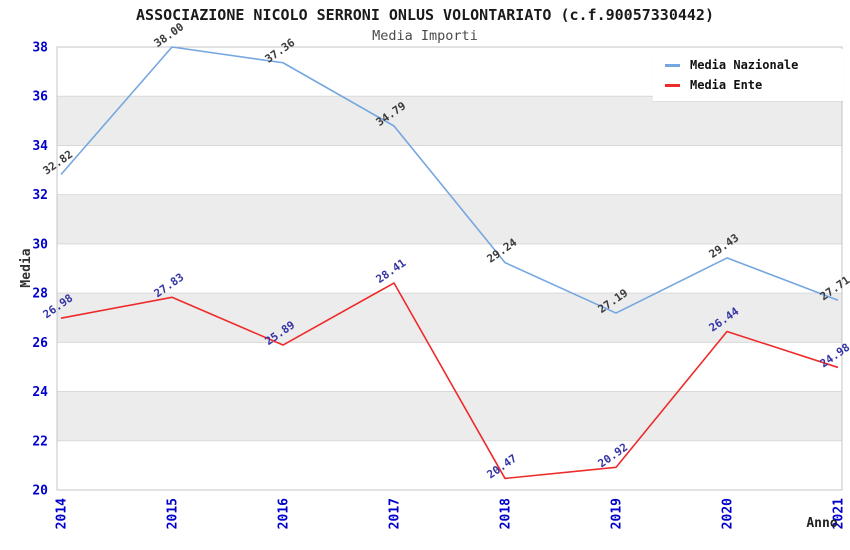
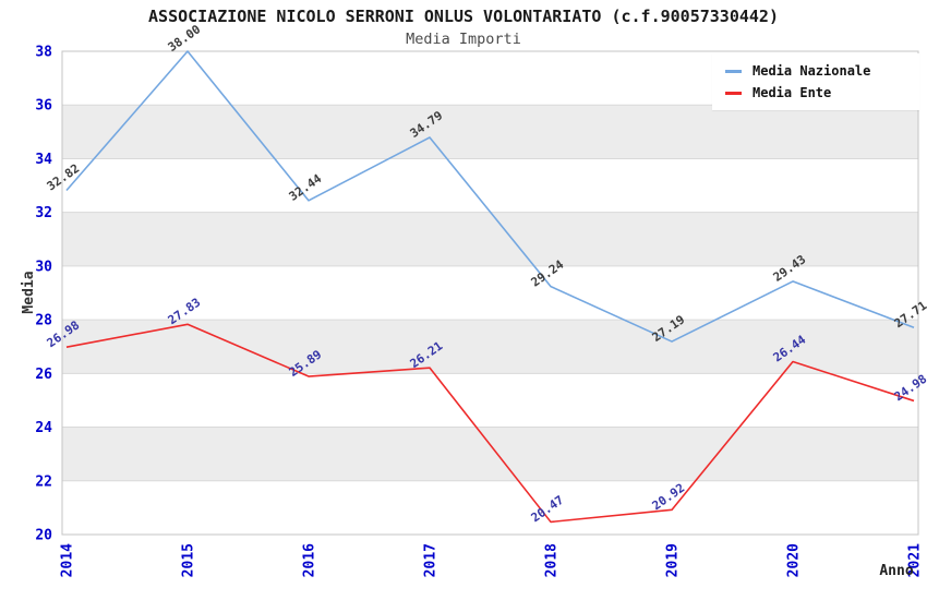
Media Nazionale/2016: 37.36 -> 32.44
Media Ente/2017: 28.41 -> 26.21
